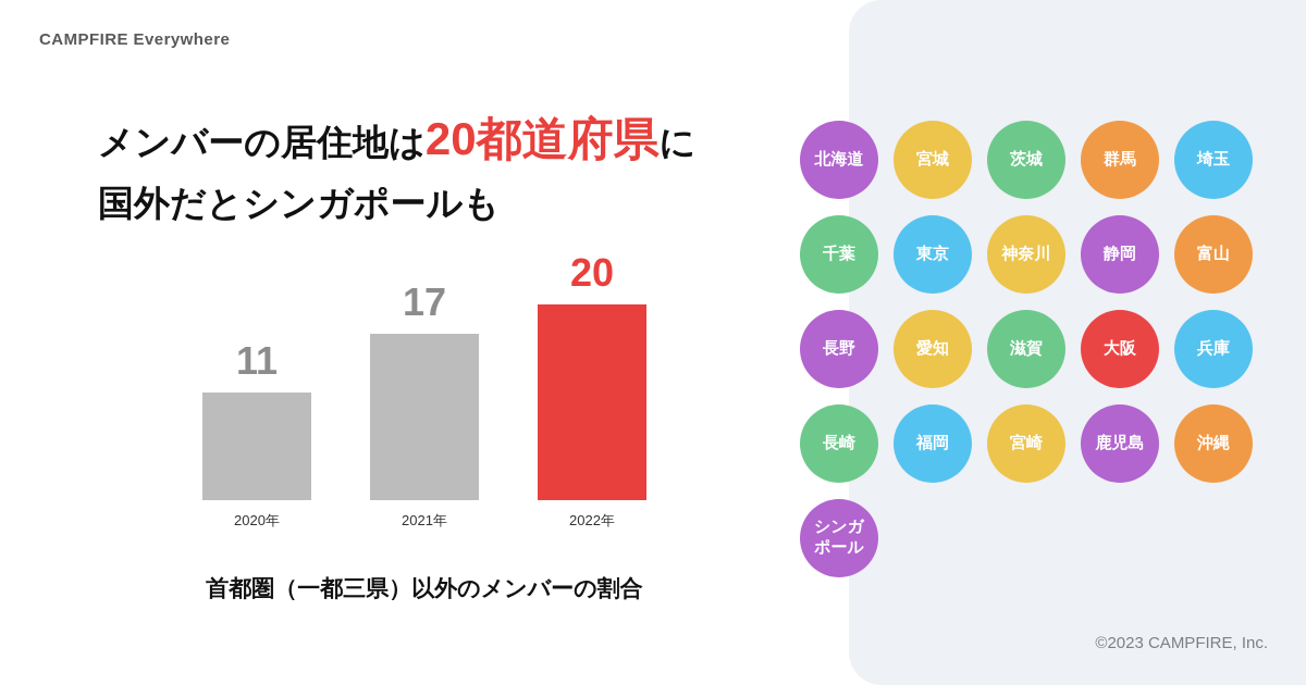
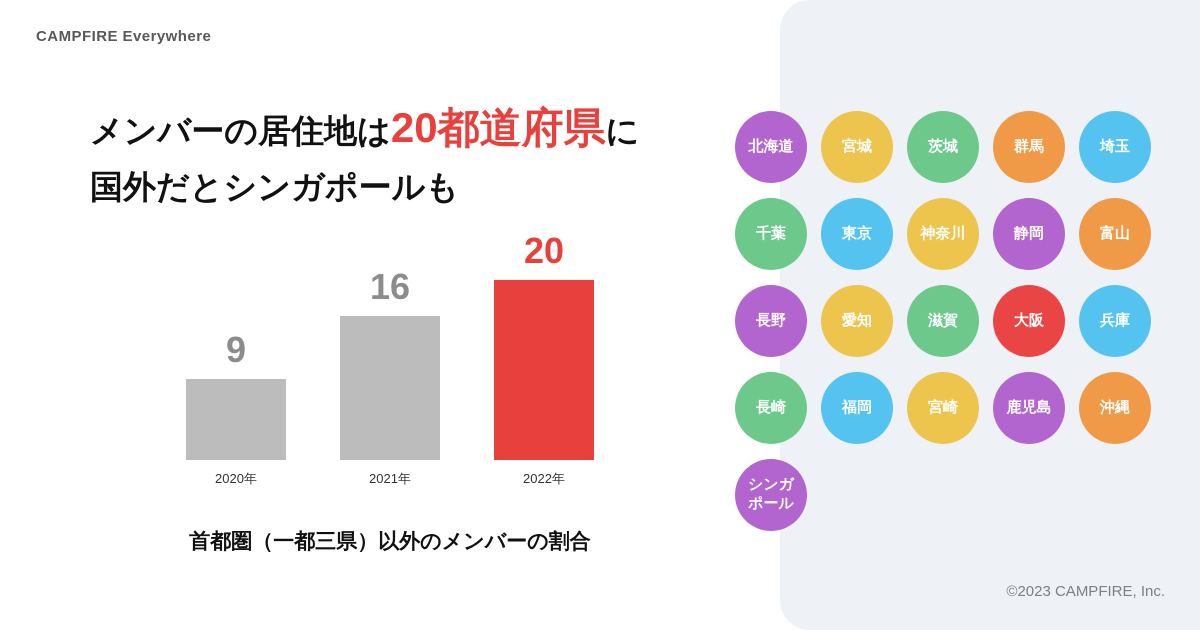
2020年: 11 -> 9
2021年: 17 -> 16
